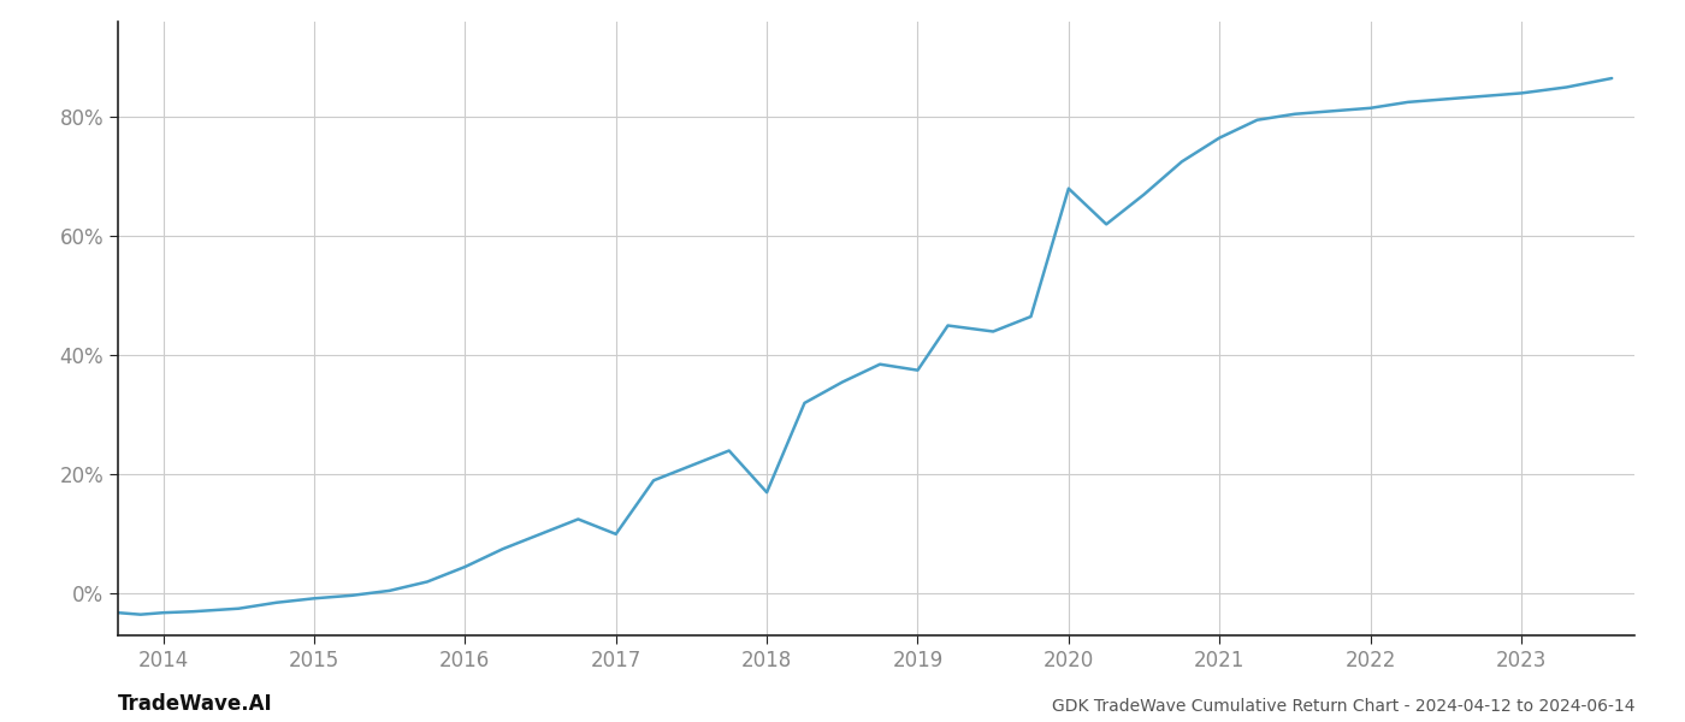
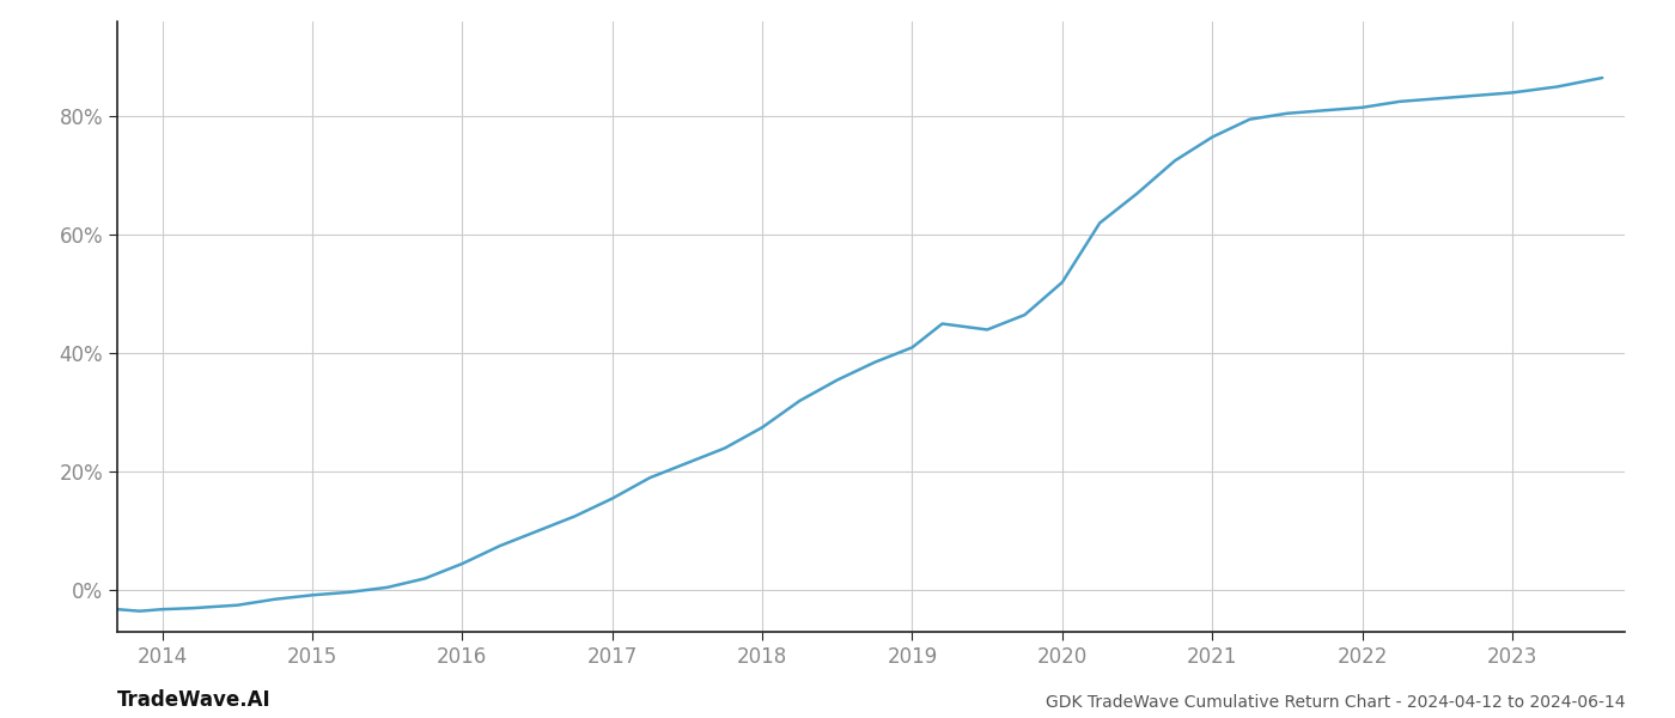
2017: 10.0% -> 15.5%
2018: 17.0% -> 27.5%
2019: 37.5% -> 41.0%
2020: 68.0% -> 52.0%
